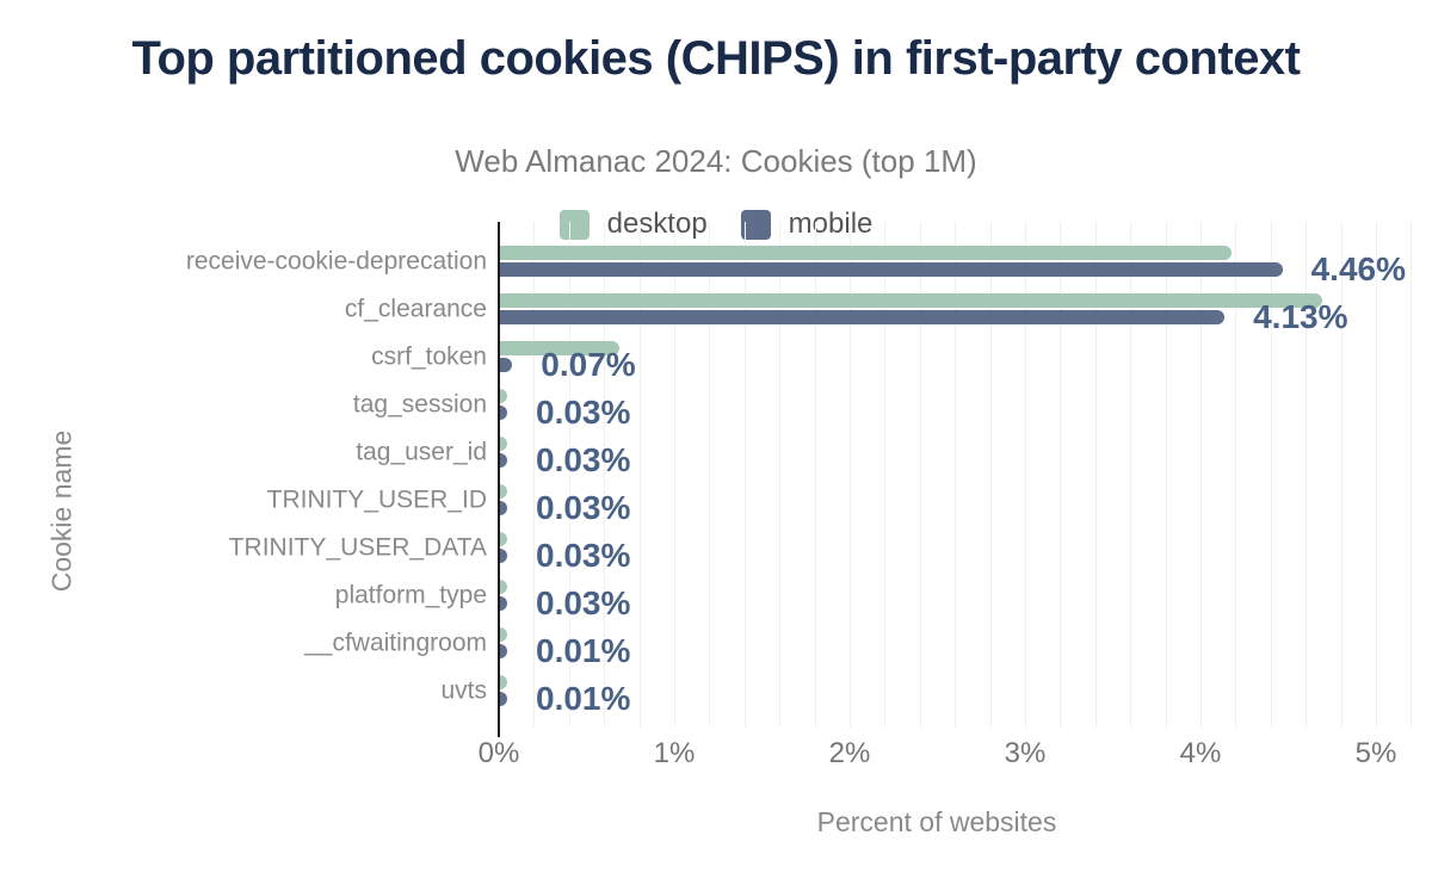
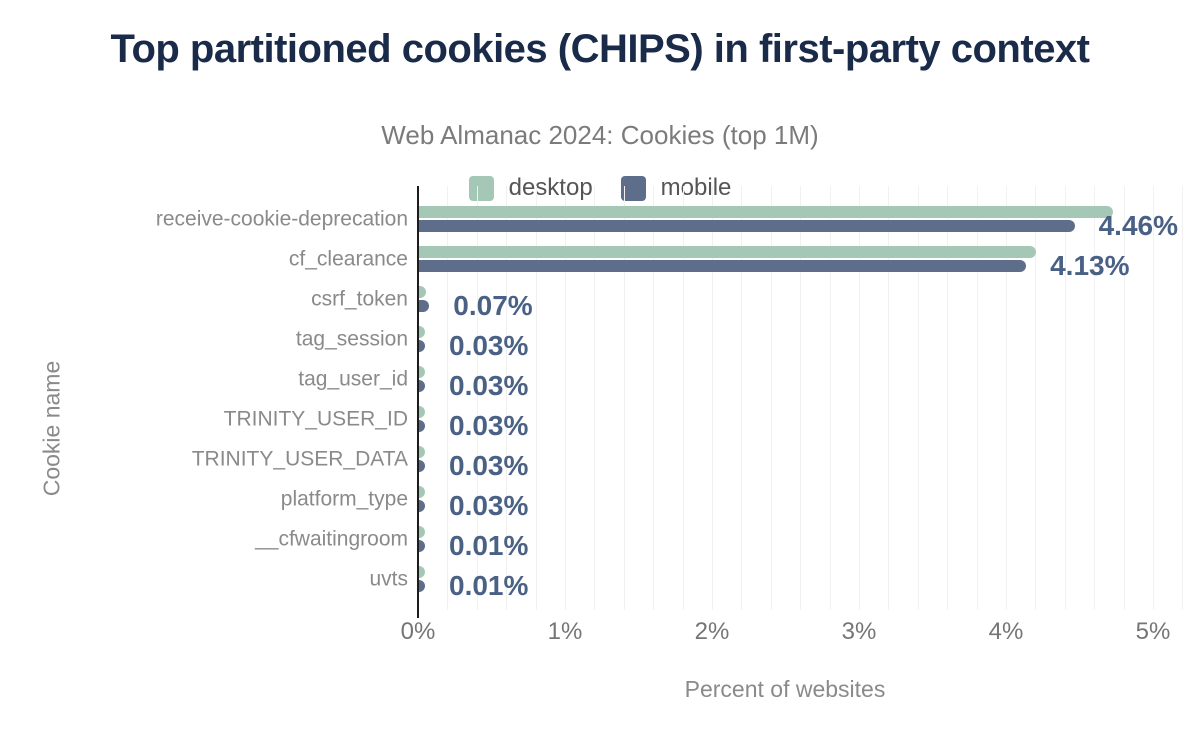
desktop/receive-cookie-deprecation: 4.17% -> 4.72%
desktop/cf_clearance: 4.69% -> 4.20%
desktop/csrf_token: 0.68% -> 0.05%
